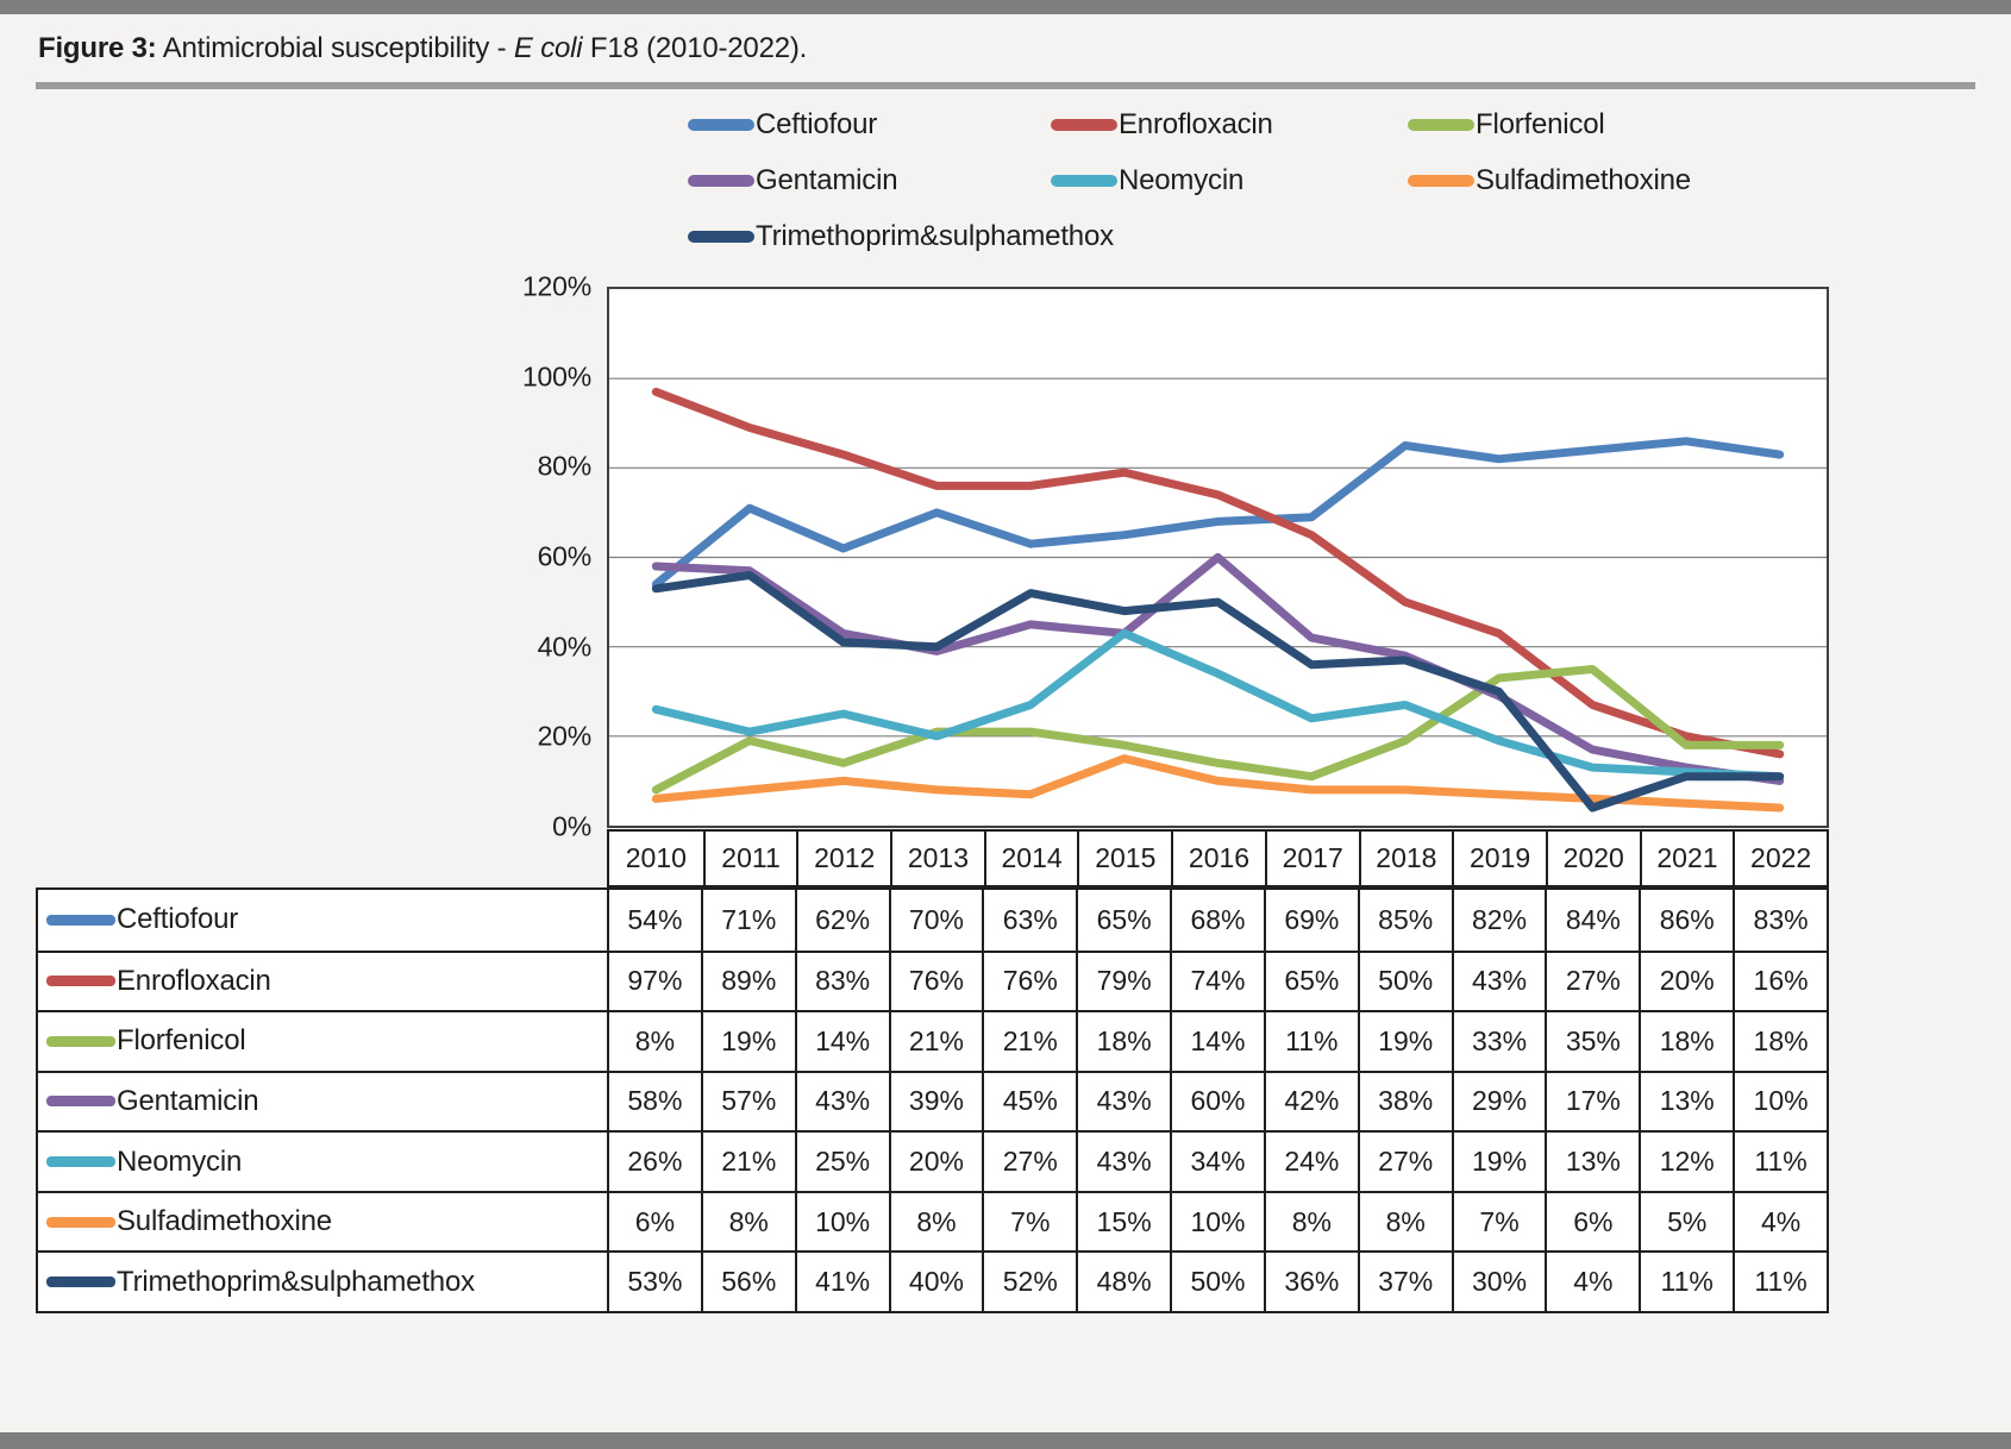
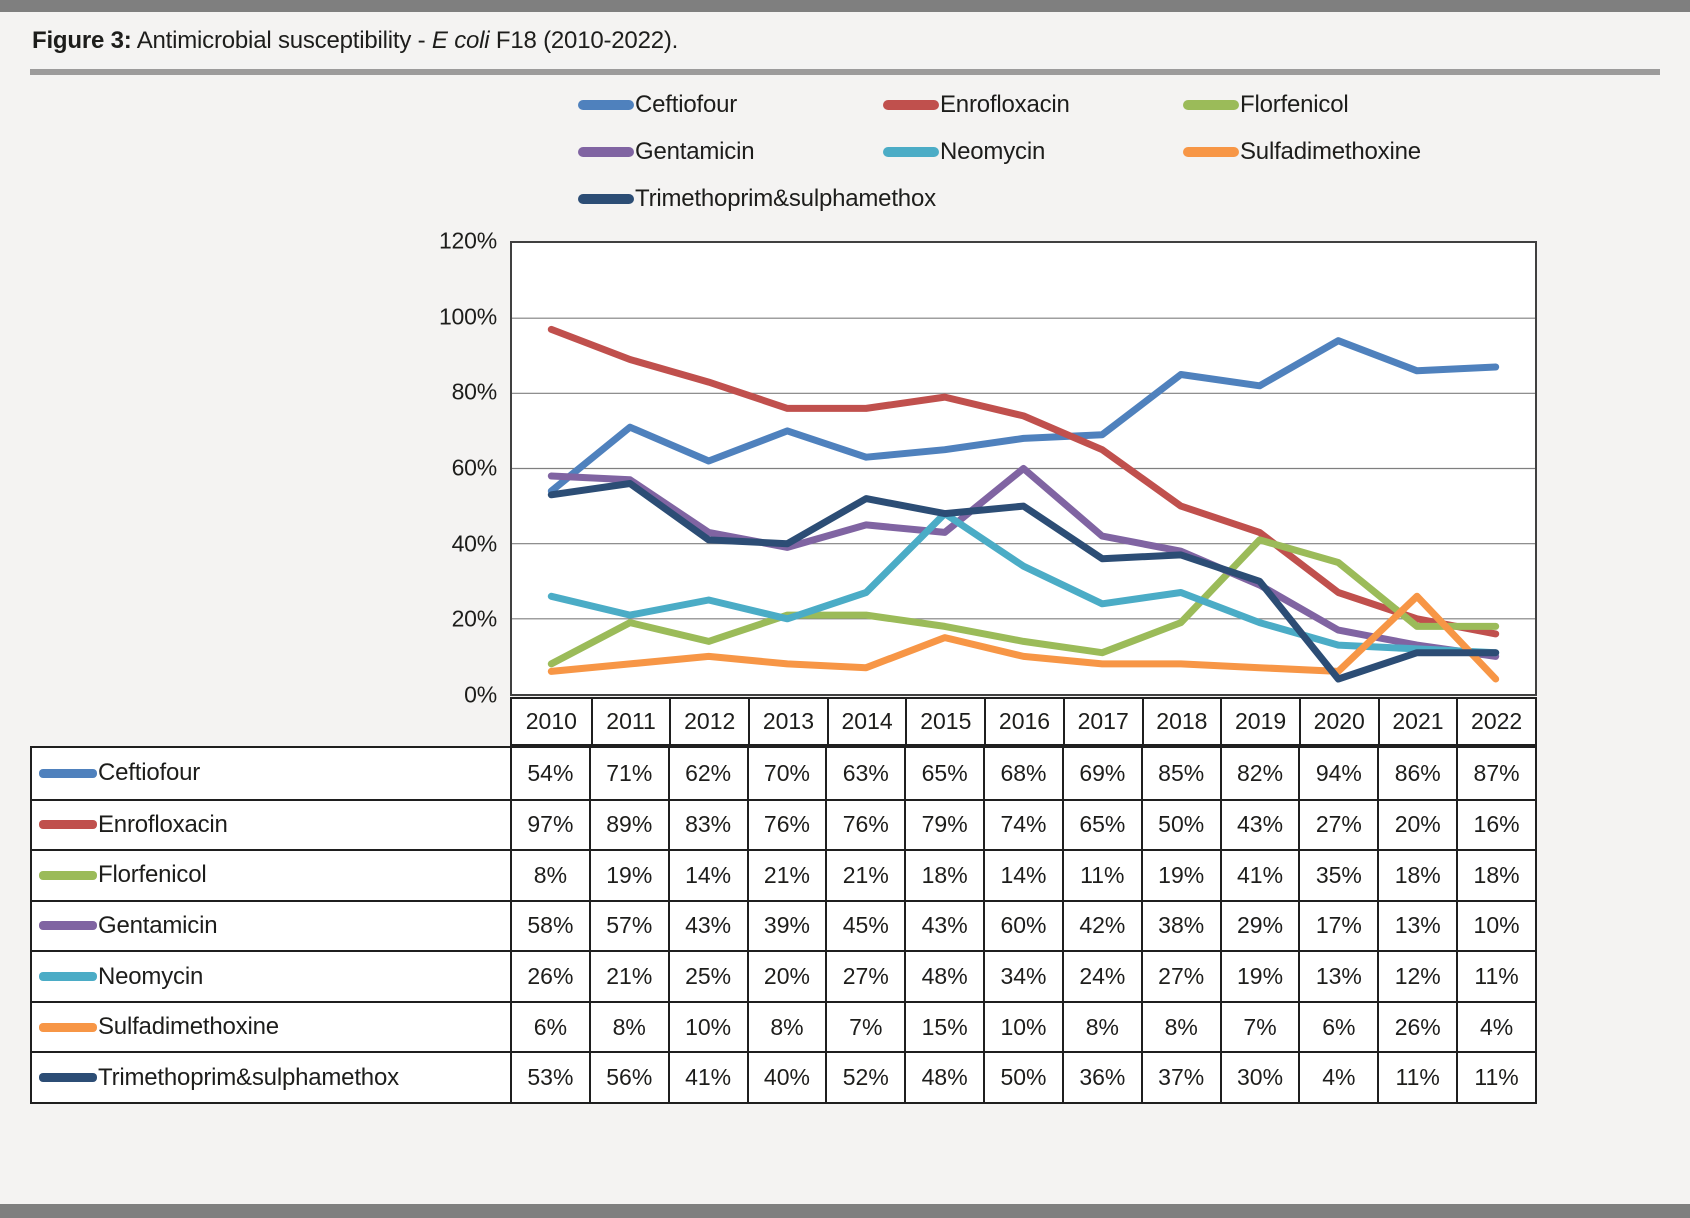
Neomycin/2015: 43% -> 48%
Florfenicol/2019: 33% -> 41%
Ceftiofour/2020: 84% -> 94%
Sulfadimethoxine/2021: 5% -> 26%
Ceftiofour/2022: 83% -> 87%
